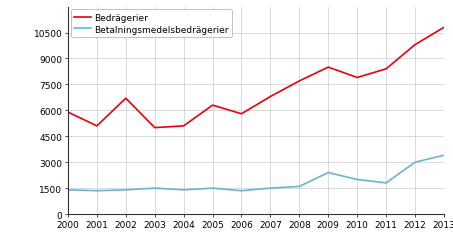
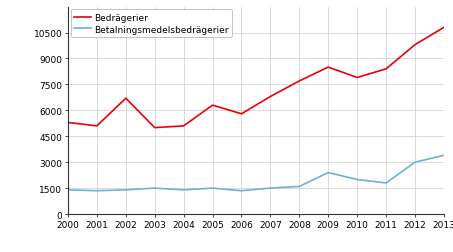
Bedrägerier/2000: 5900 -> 5300
